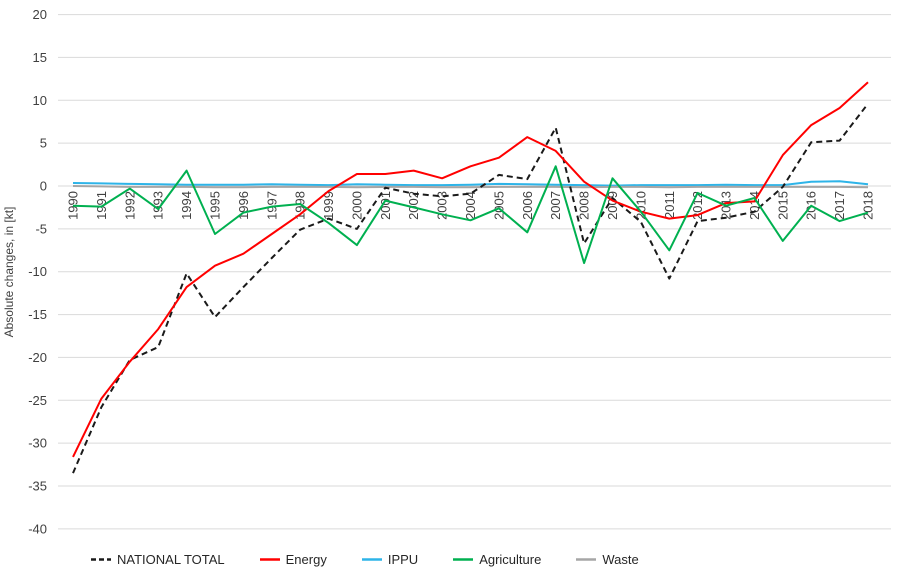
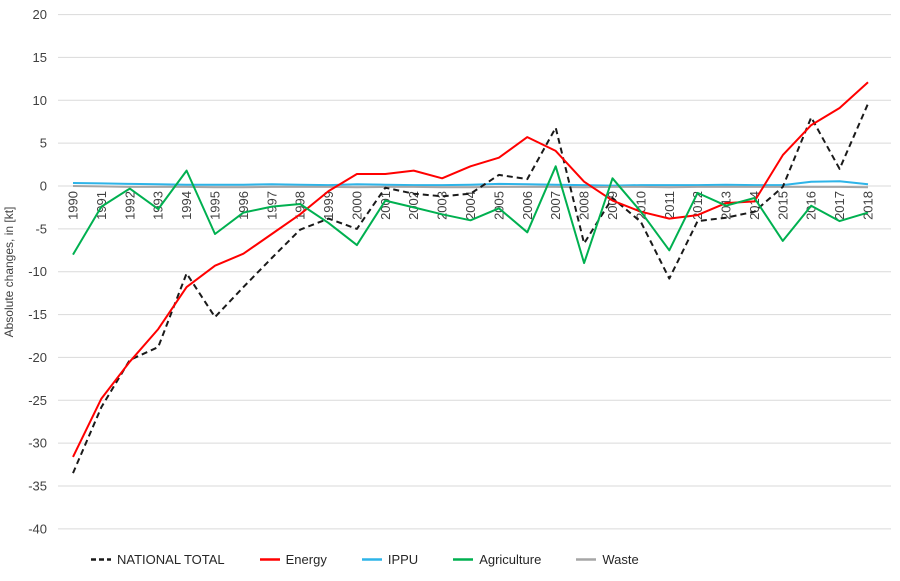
Agriculture/1990: -2 -> -8
NATIONAL TOTAL/2016: 5 -> 8
NATIONAL TOTAL/2017: 5 -> 2
